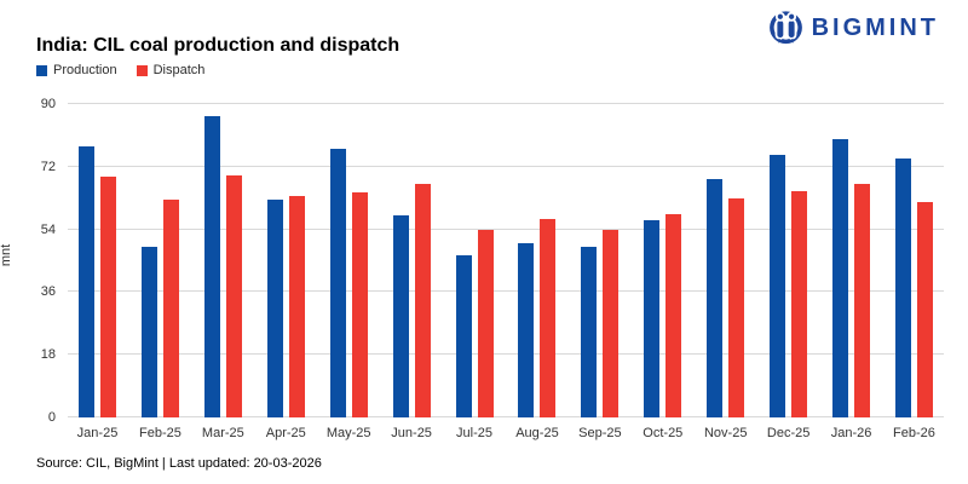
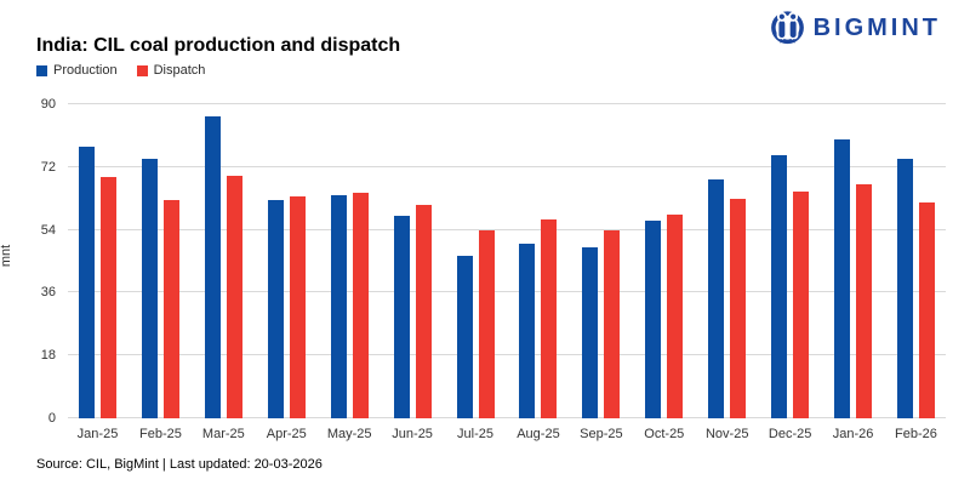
Production/Feb-25: 49 -> 74
Production/May-25: 77 -> 64
Dispatch/Jun-25: 67 -> 61
